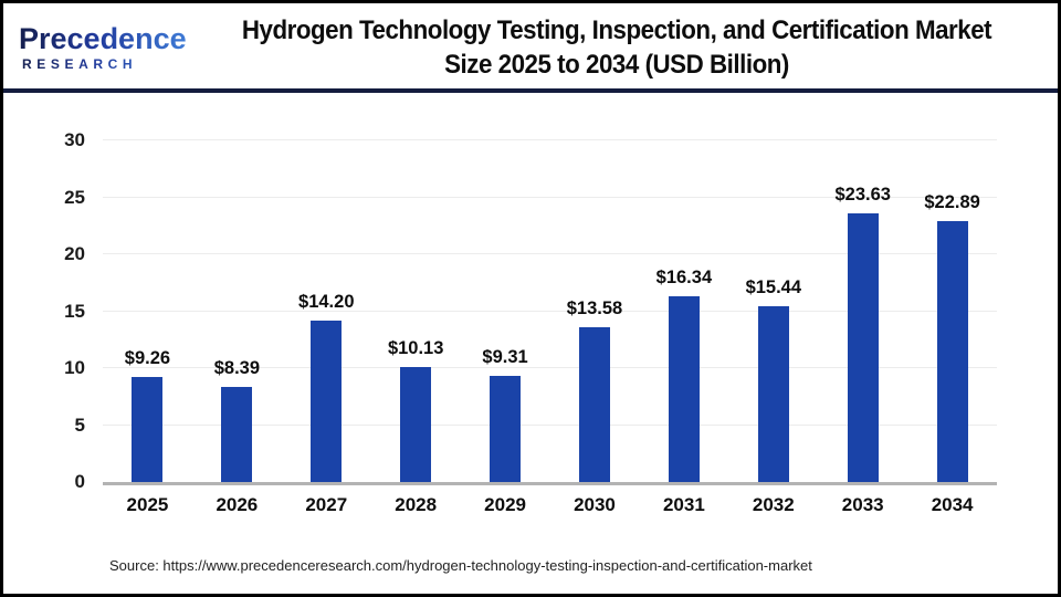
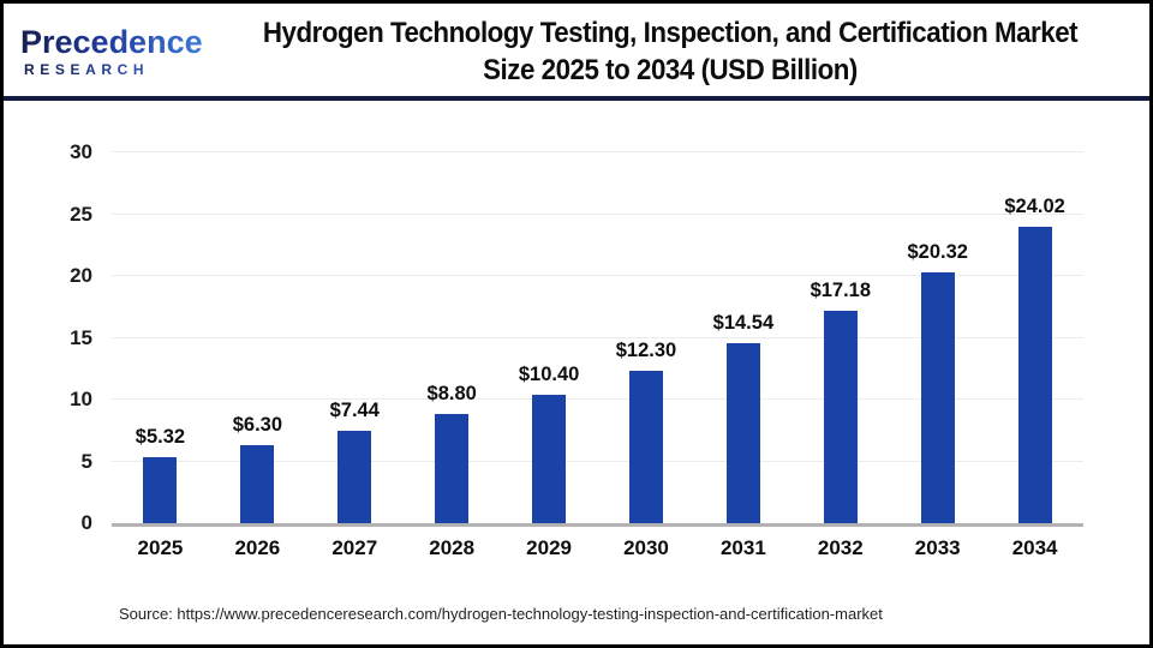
2025: $9.26 -> $5.32
2026: $8.39 -> $6.30
2027: $14.20 -> $7.44
2028: $10.13 -> $8.80
2029: $9.31 -> $10.40
2030: $13.58 -> $12.30
2031: $16.34 -> $14.54
2032: $15.44 -> $17.18
2033: $23.63 -> $20.32
2034: $22.89 -> $24.02
